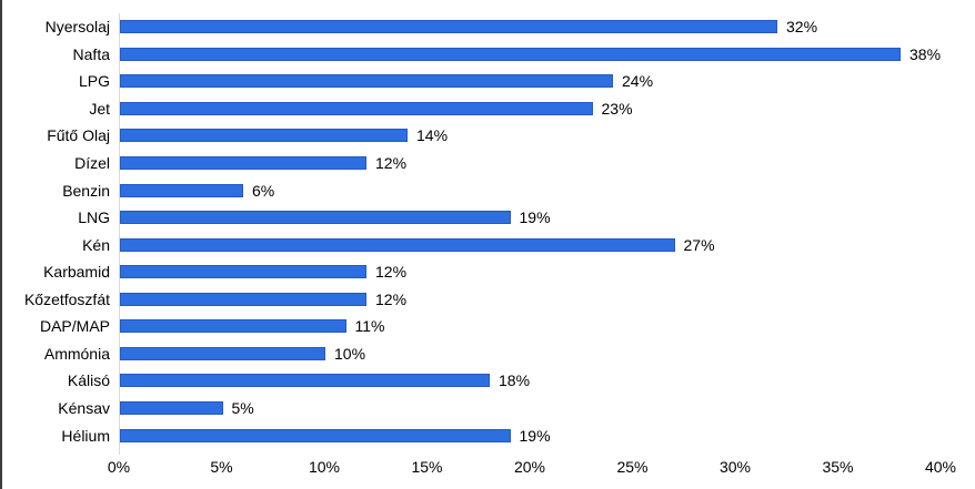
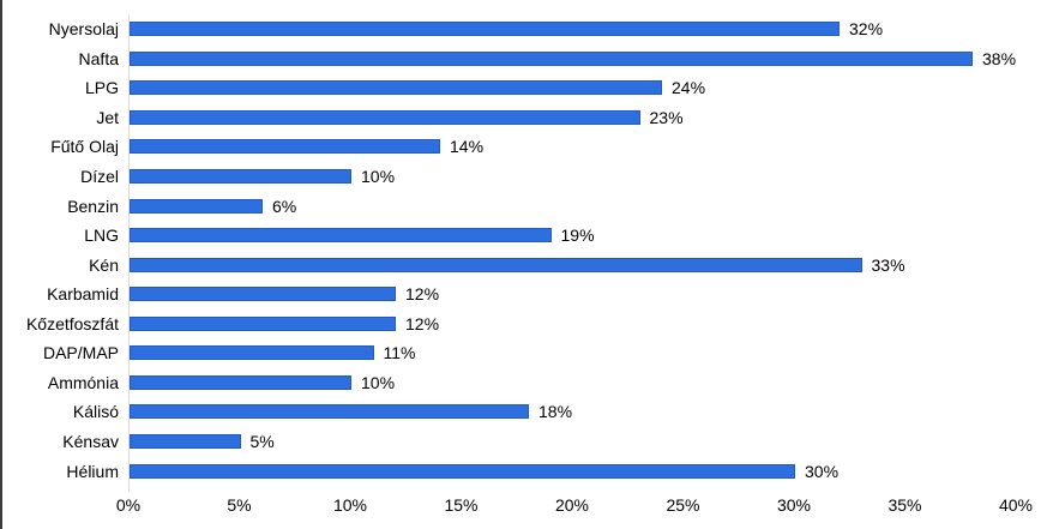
Dízel: 12% -> 10%
Kén: 27% -> 33%
Hélium: 19% -> 30%
